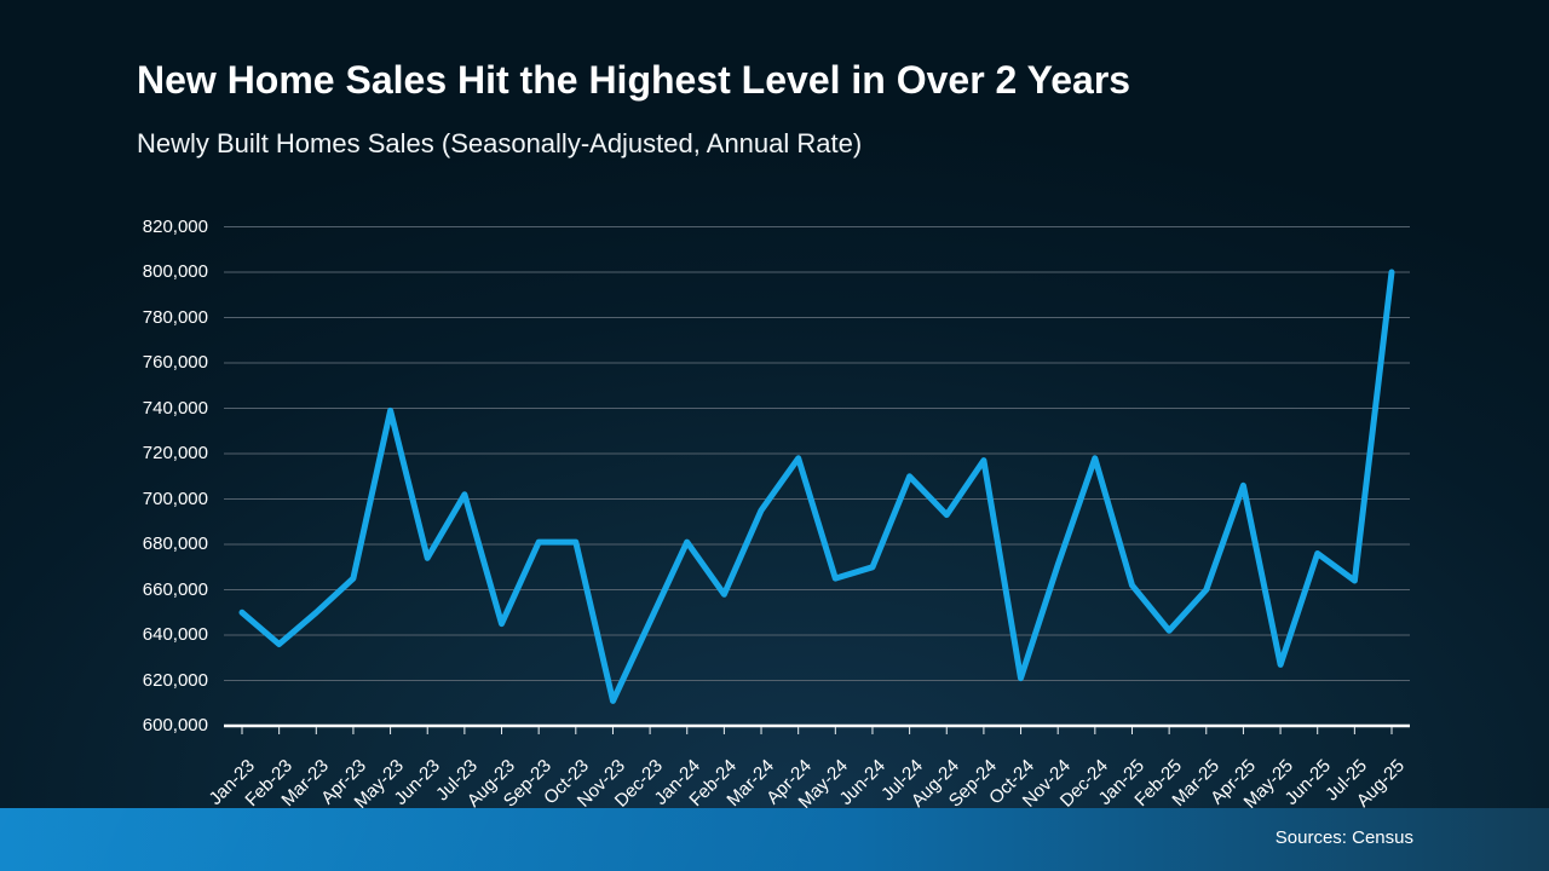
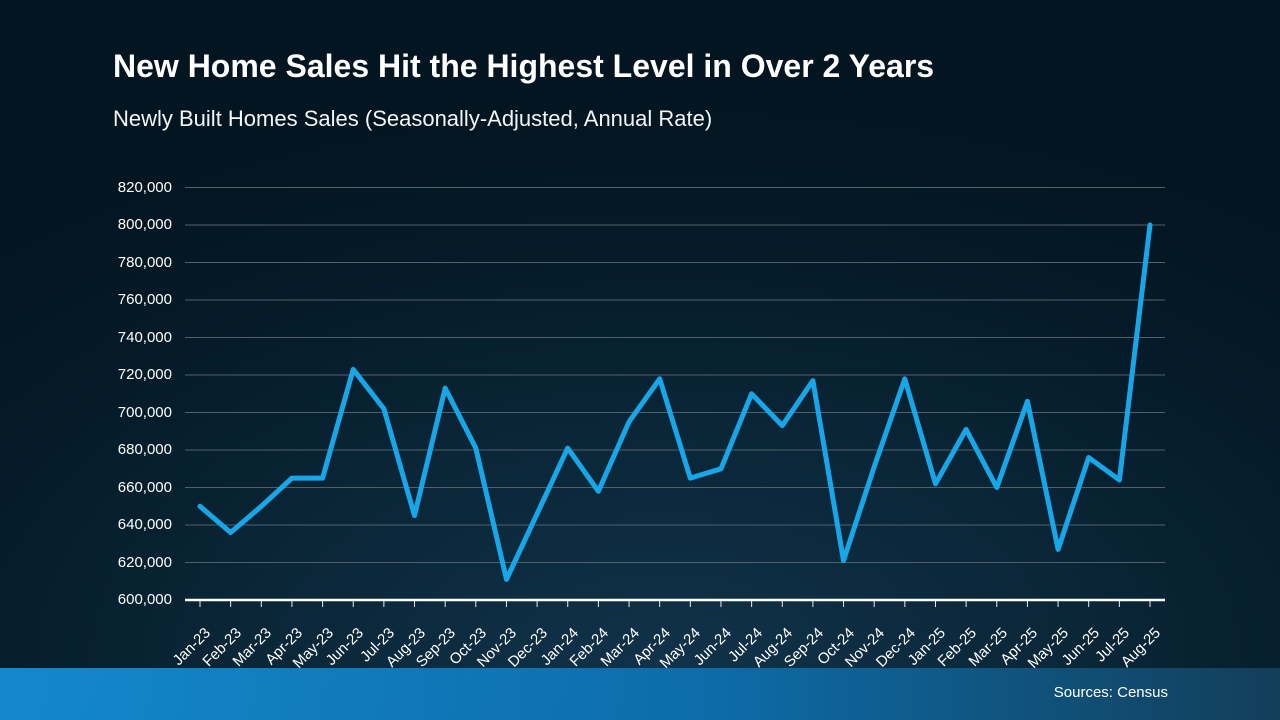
May-23: 739000 -> 665000
Jun-23: 674000 -> 723000
Sep-23: 681000 -> 713000
Feb-25: 642000 -> 691000
